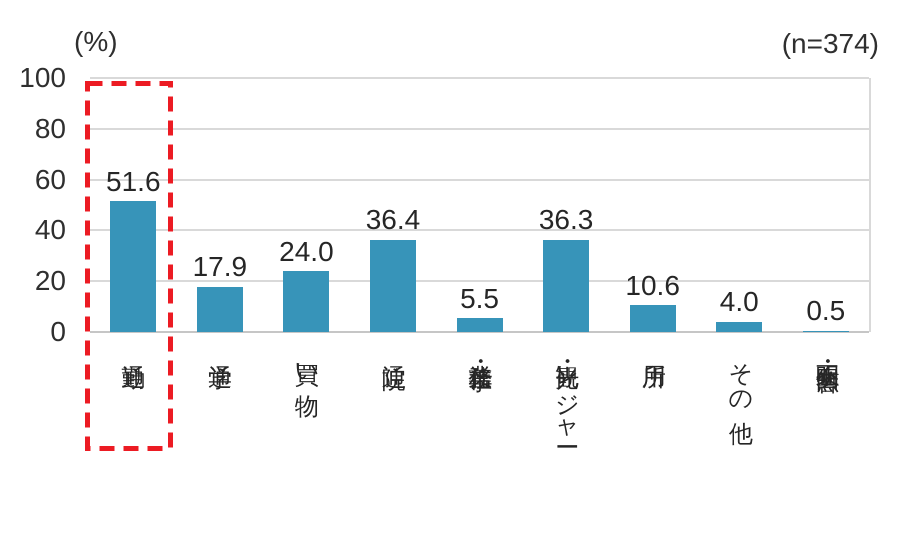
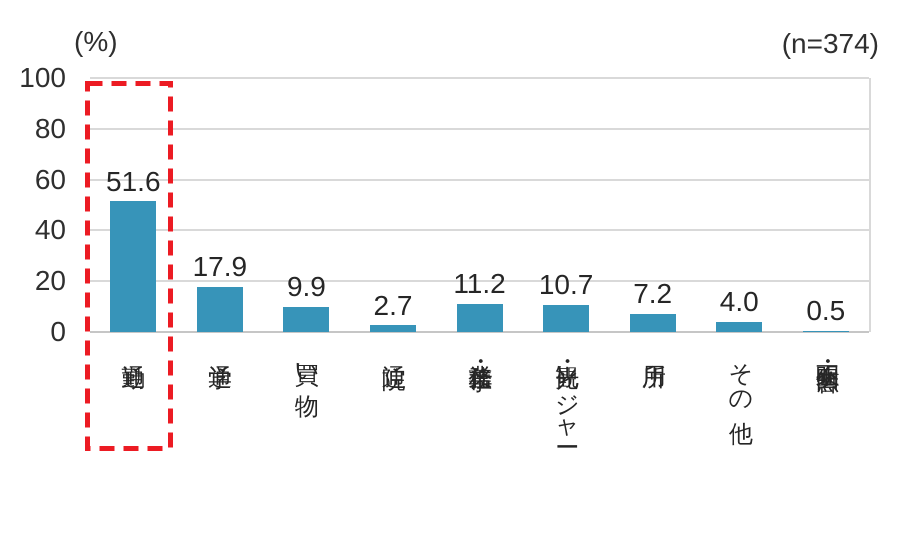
買い物: 24.0 -> 9.9
通院: 36.4 -> 2.7
業務・仕事: 5.5 -> 11.2
観光・レジャー: 36.3 -> 10.7
所用: 10.6 -> 7.2
